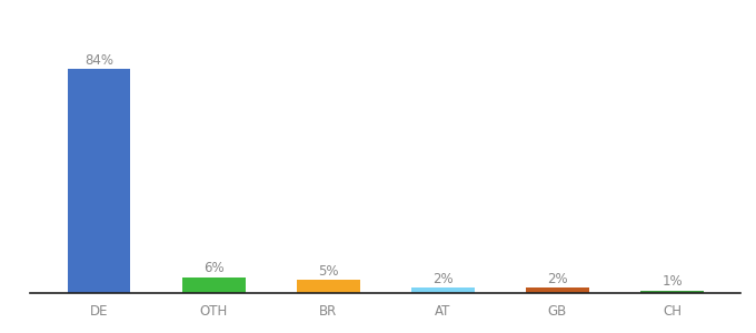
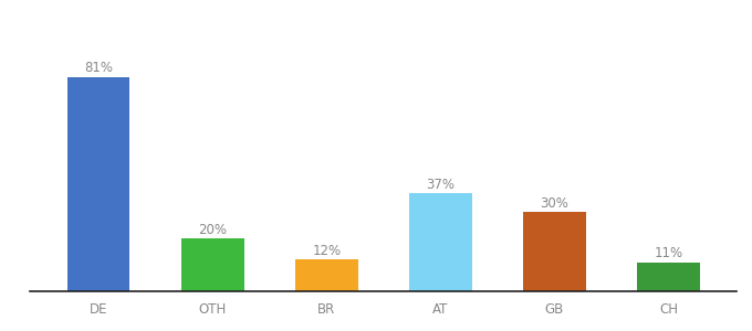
DE: 84% -> 81%
OTH: 6% -> 20%
BR: 5% -> 12%
AT: 2% -> 37%
GB: 2% -> 30%
CH: 1% -> 11%
